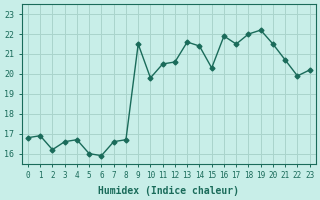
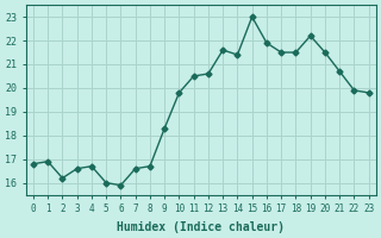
9: 21.5 -> 18.3
15: 20.3 -> 23.0
18: 22.0 -> 21.5
23: 20.2 -> 19.8
